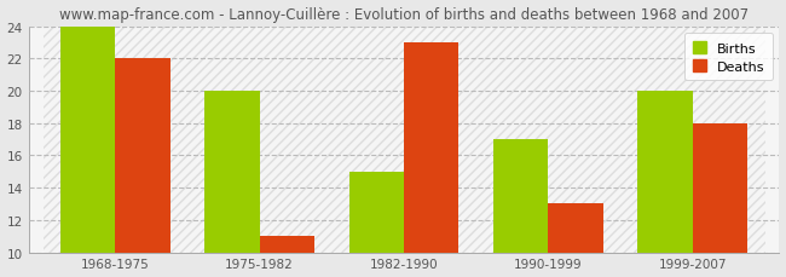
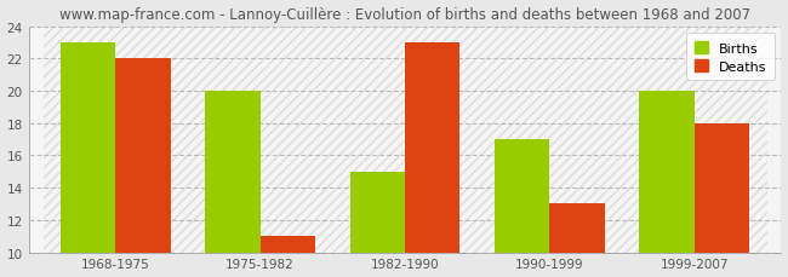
Births/1968-1975: 24 -> 23
